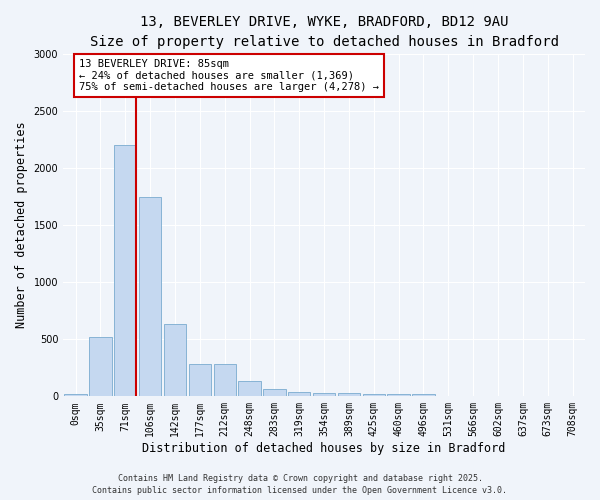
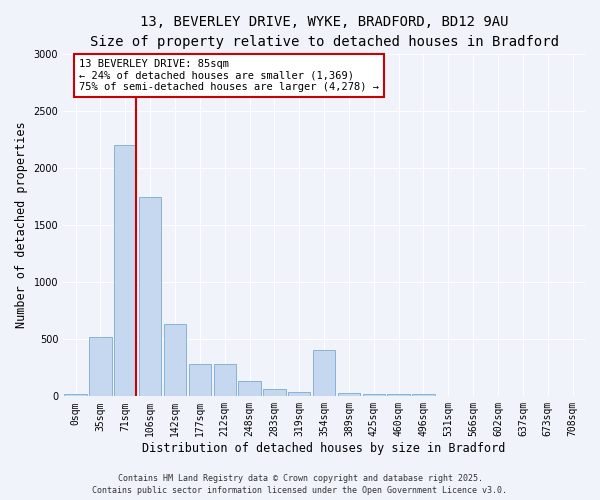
354sqm: 30 -> 410
